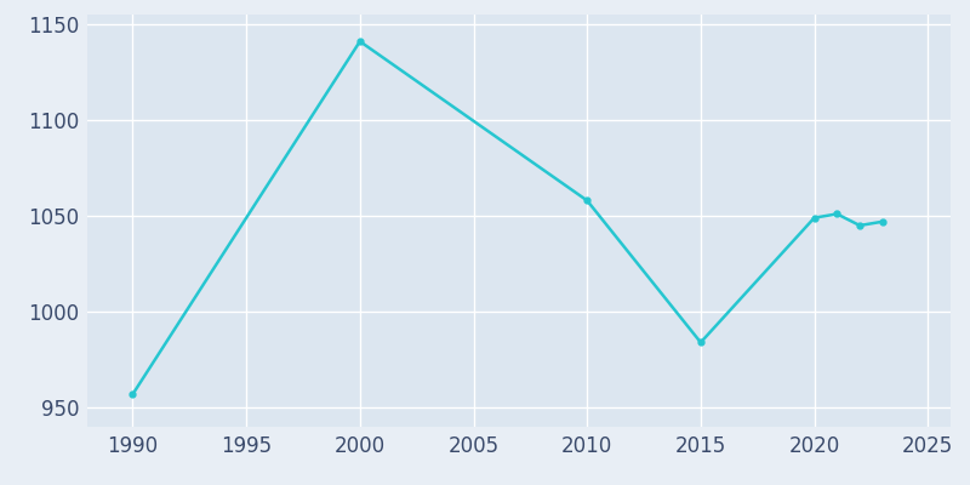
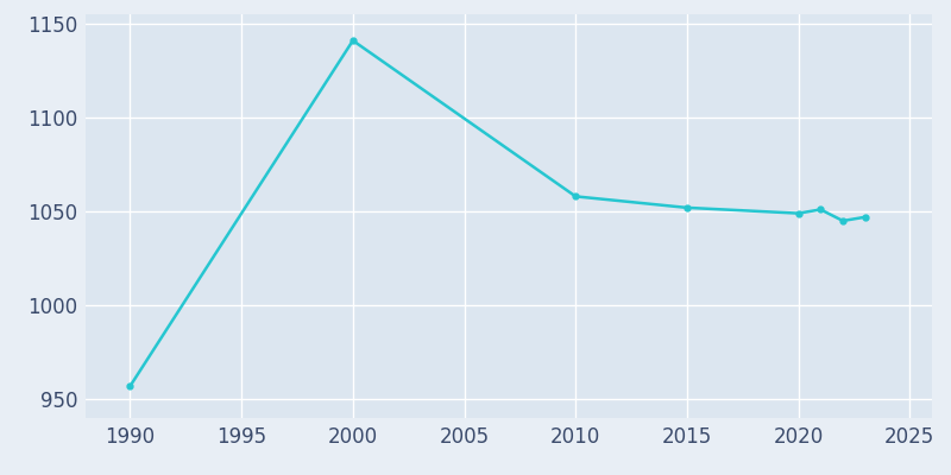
2015: 984 -> 1052
